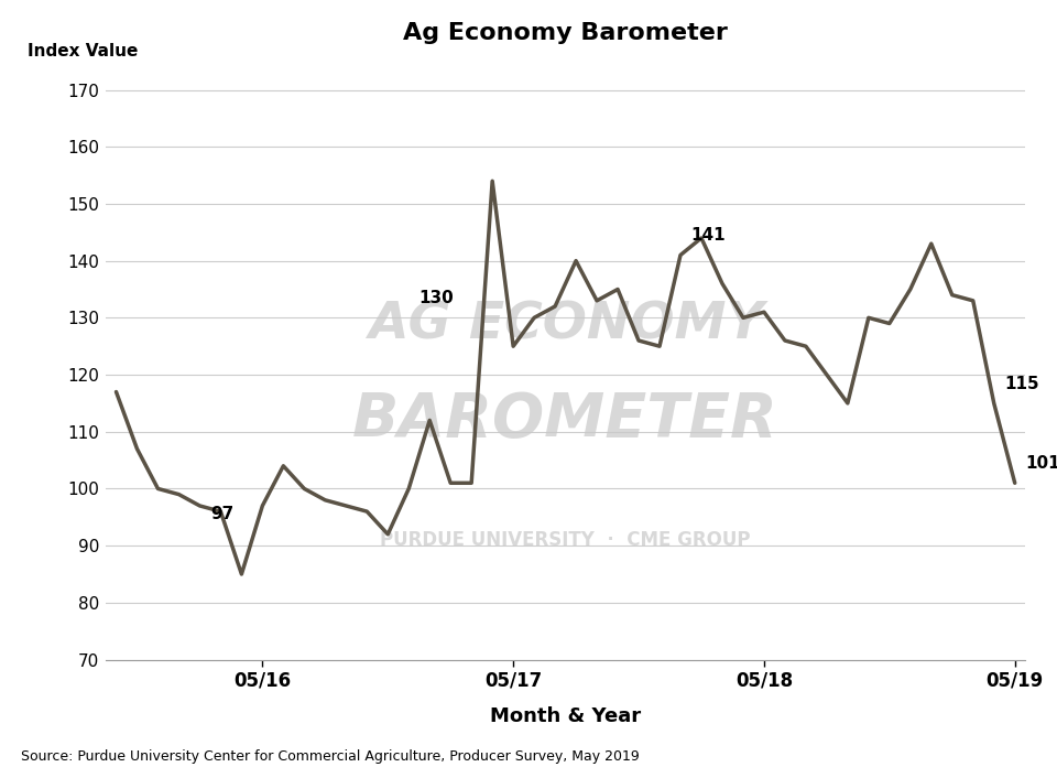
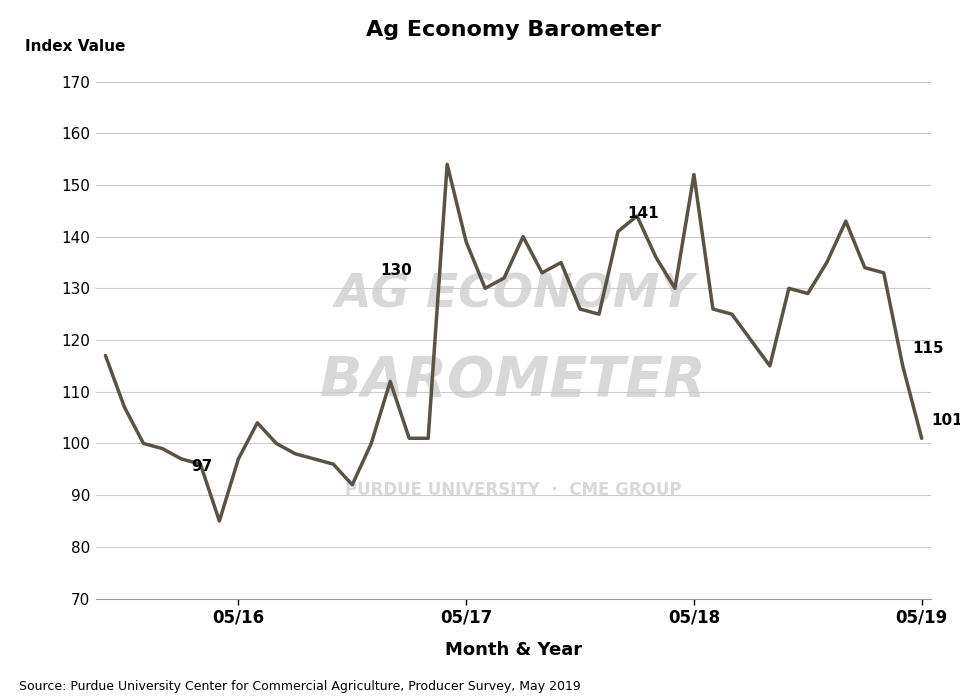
05/17: 125 -> 139
05/18: 131 -> 152
